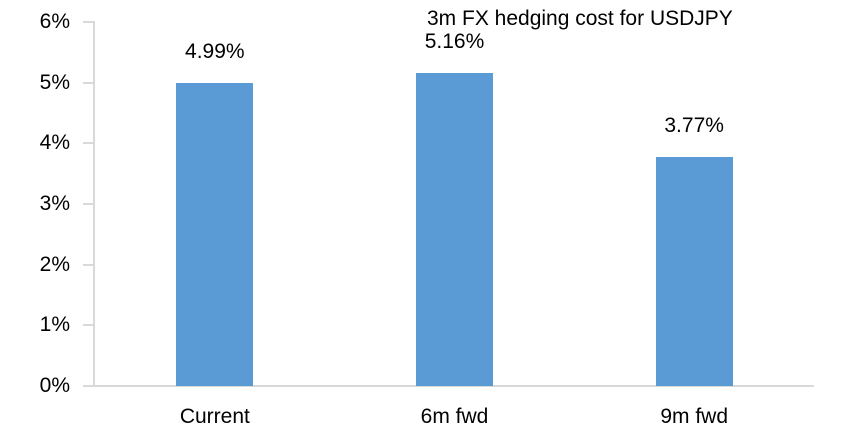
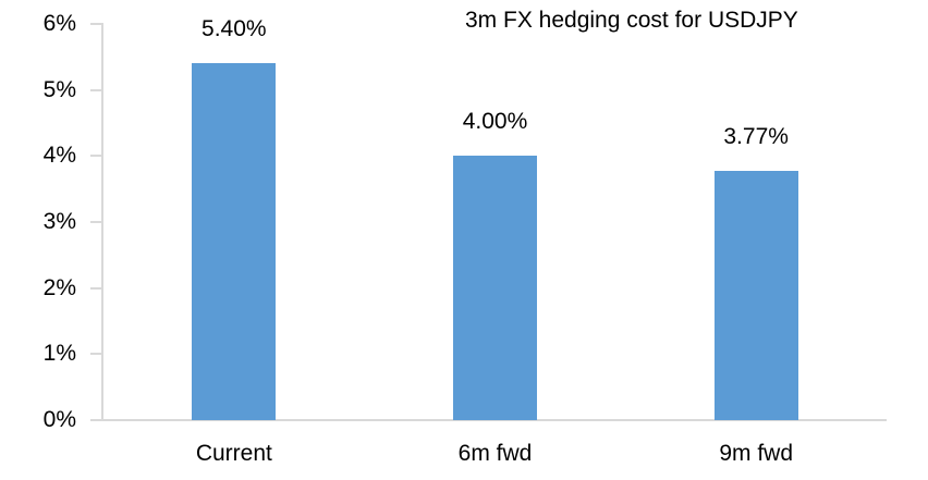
Current: 4.99% -> 5.40%
6m fwd: 5.16% -> 4.00%
